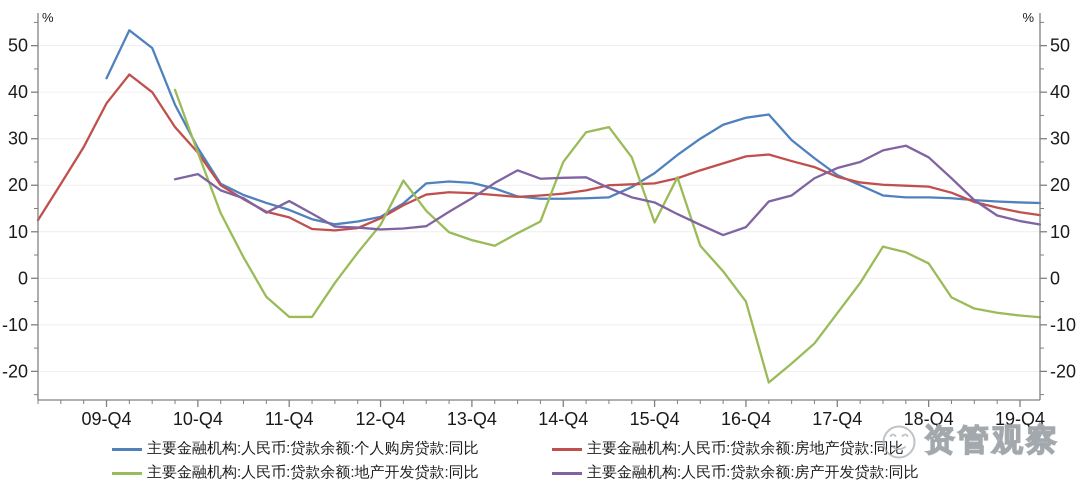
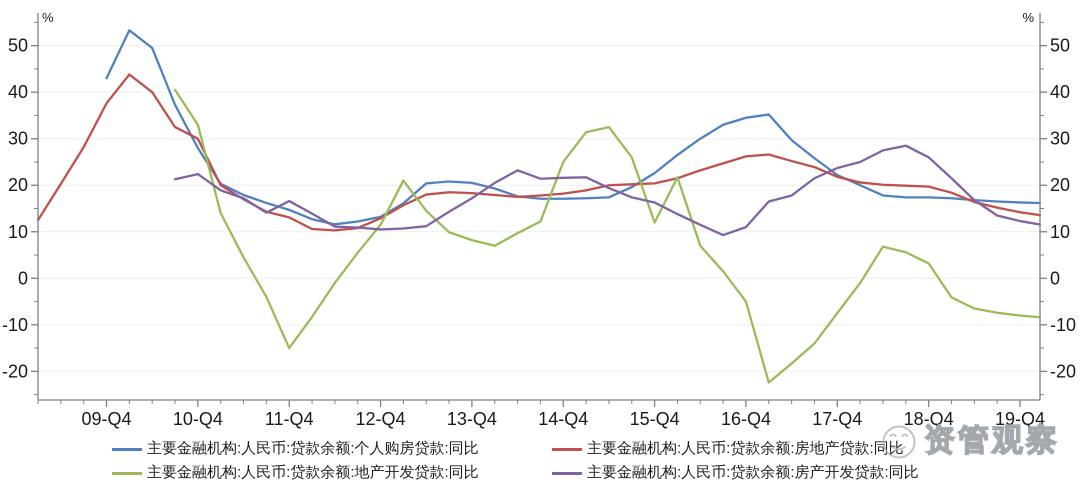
主要金融机构:人民币:贷款余额:房地产贷款:同比/10-Q4: 27 -> 30
主要金融机构:人民币:贷款余额:地产开发贷款:同比/10-Q4: 27 -> 33
主要金融机构:人民币:贷款余额:地产开发贷款:同比/11-Q4: -8 -> -15
